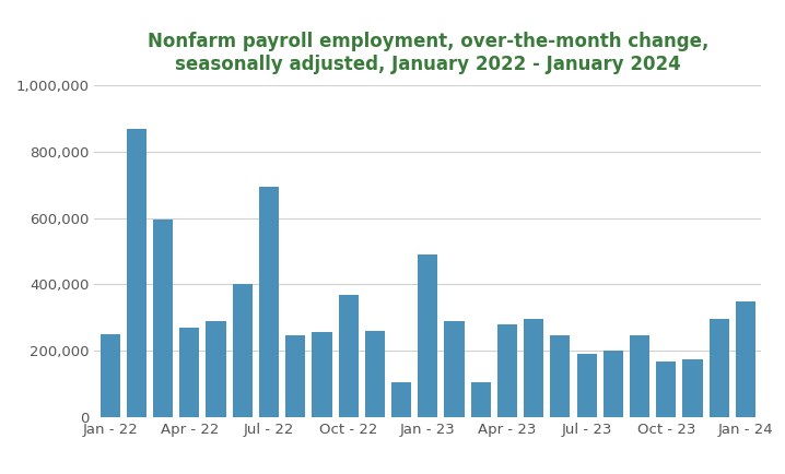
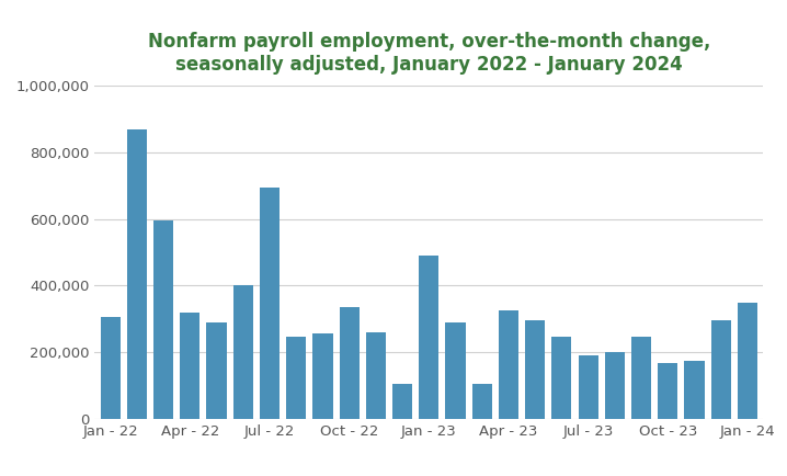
Jan - 22: 250,000 -> 305,000
Apr - 22: 269,000 -> 320,000
Oct - 22: 370,000 -> 335,000
Apr - 23: 281,000 -> 325,000
